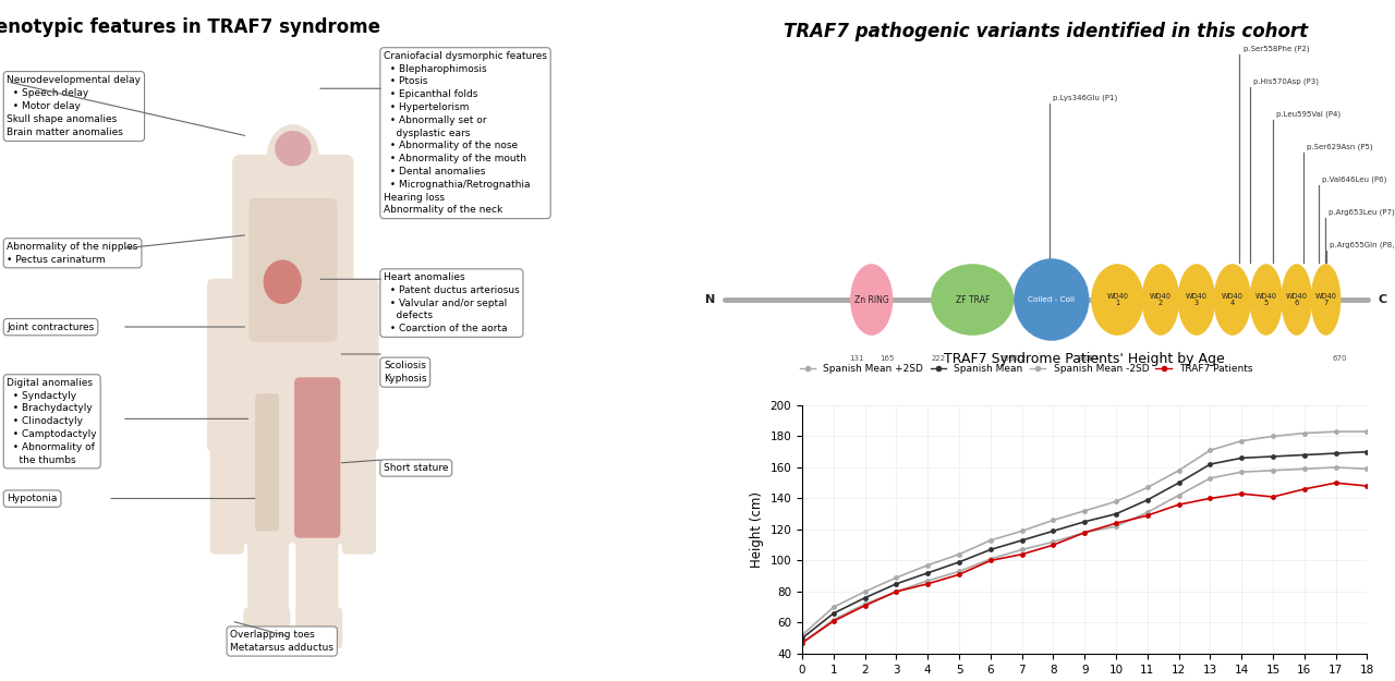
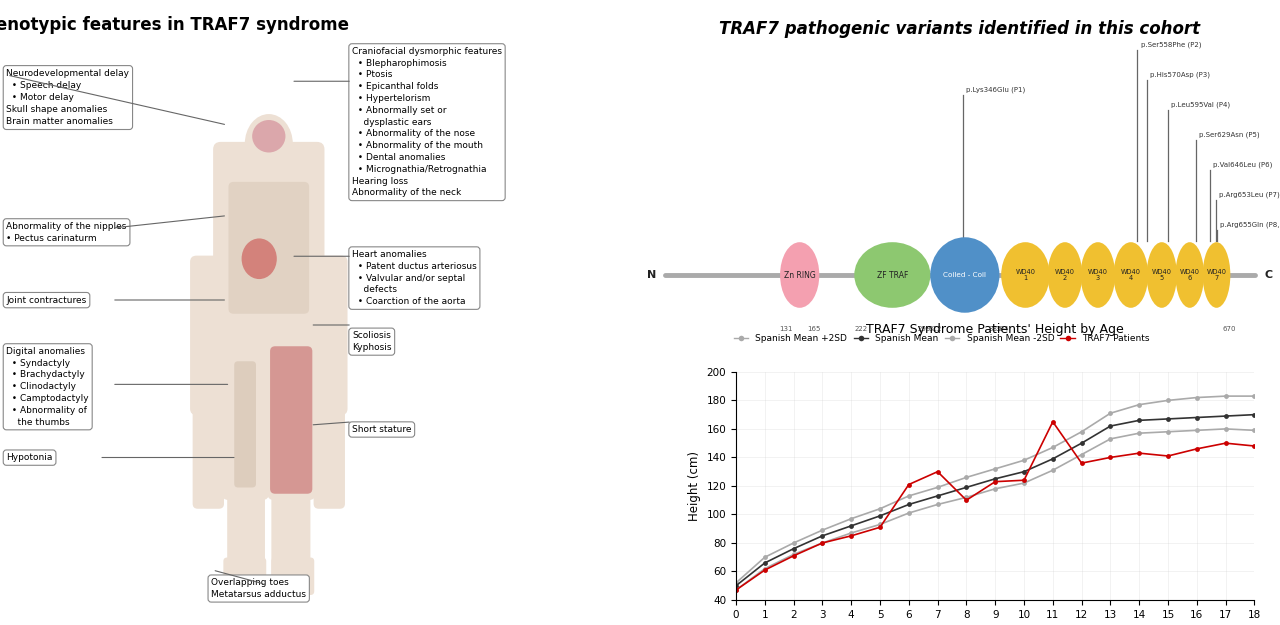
TRAF7 Patients/6: 100 -> 121
TRAF7 Patients/7: 104 -> 130
TRAF7 Patients/9: 118 -> 123
TRAF7 Patients/11: 129 -> 165
